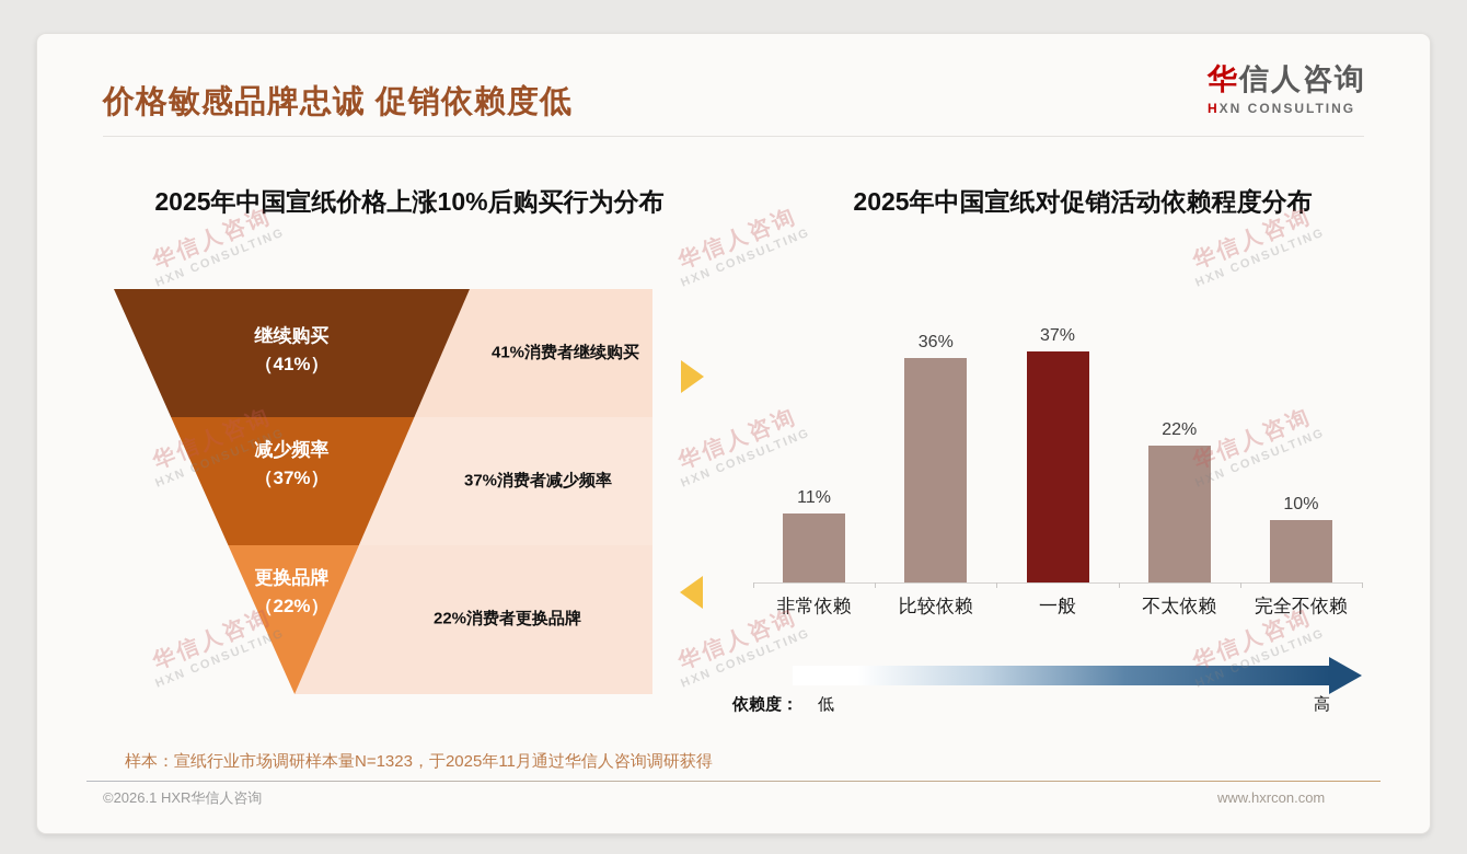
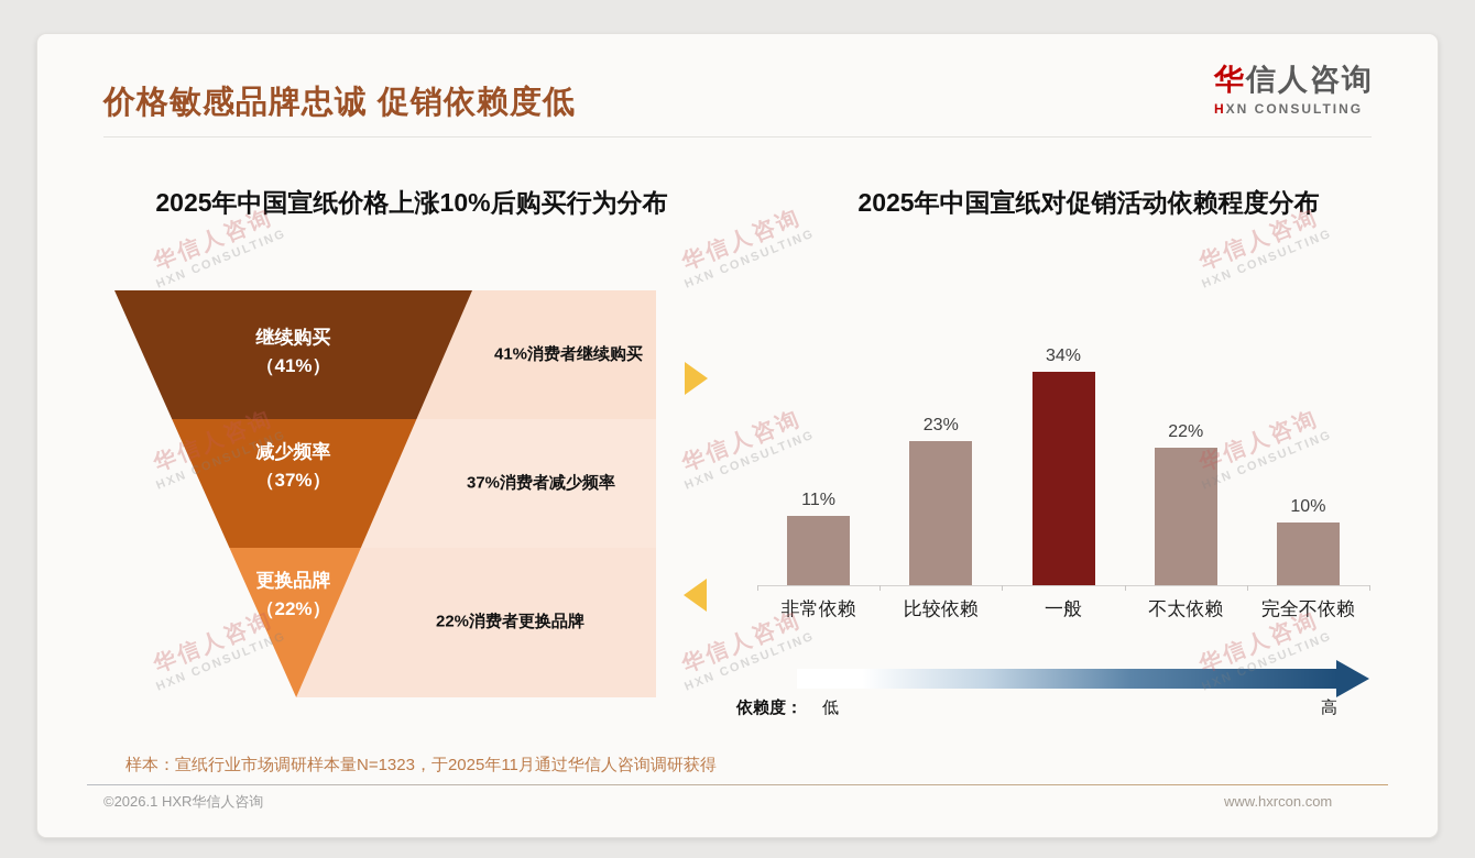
2025年中国宣纸对促销活动依赖程度分布/比较依赖: 36% -> 23%
2025年中国宣纸对促销活动依赖程度分布/一般: 37% -> 34%
